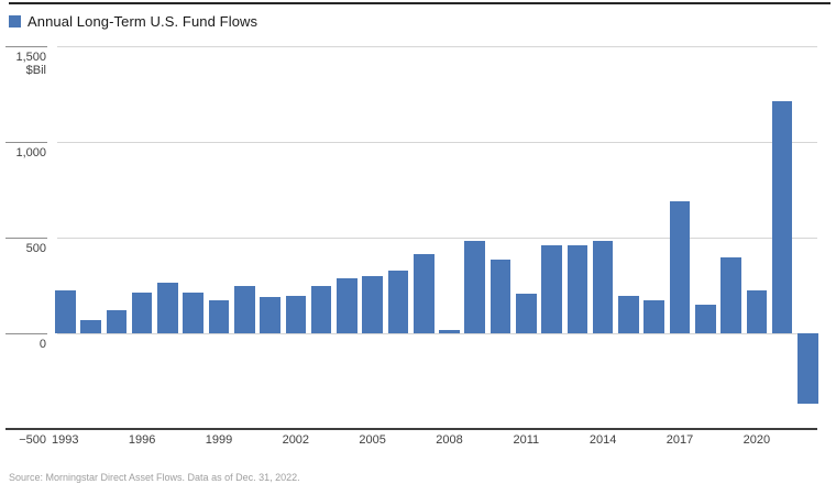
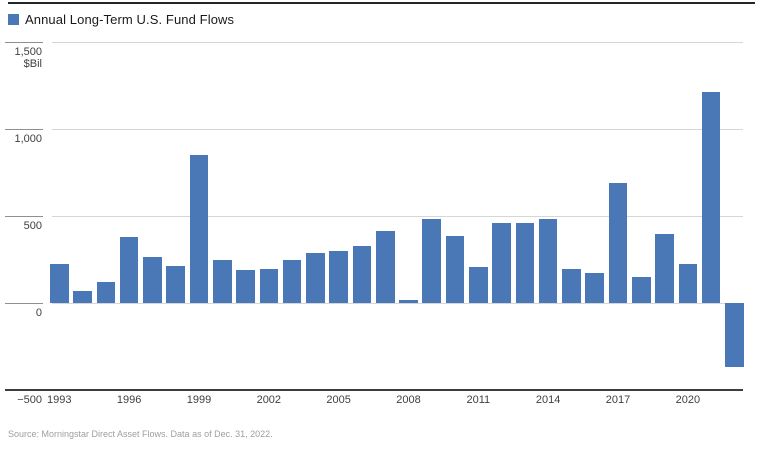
1996: 220 -> 380
1999: 180 -> 850
